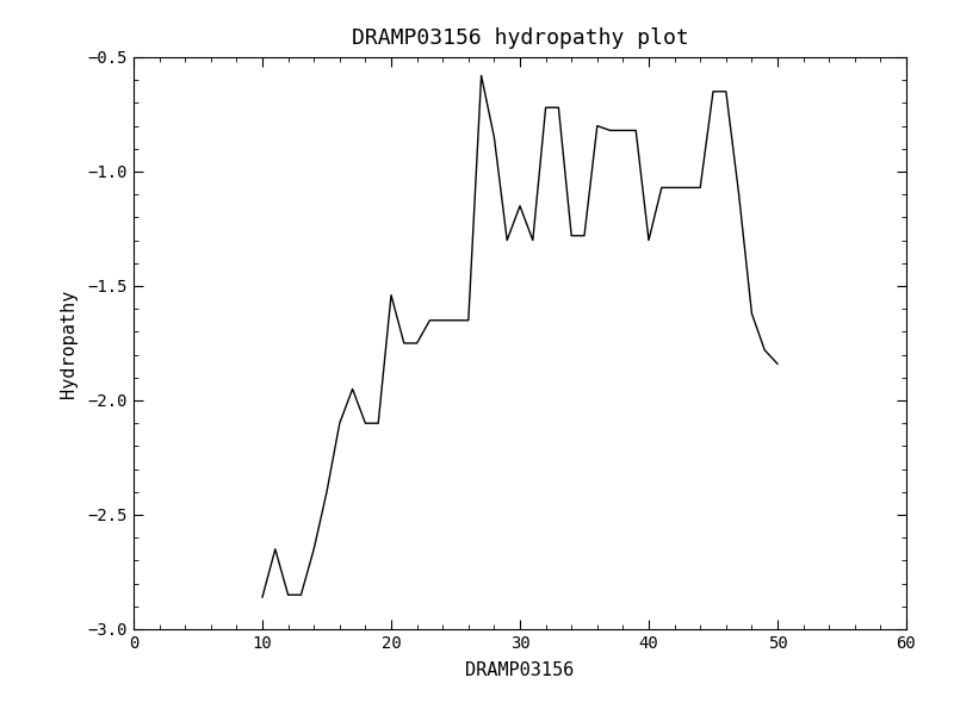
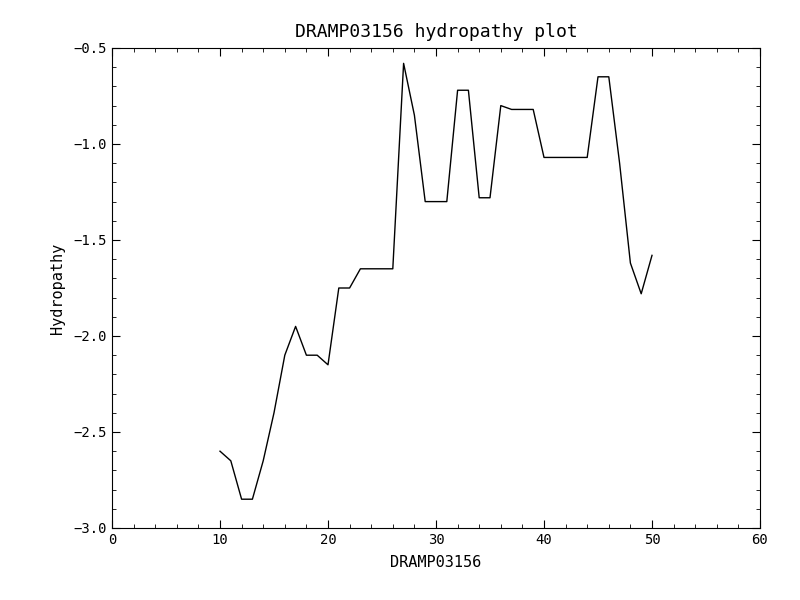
10: -2.86 -> -2.60
20: -1.54 -> -2.15
30: -1.15 -> -1.30
40: -1.30 -> -1.07
50: -1.84 -> -1.58
